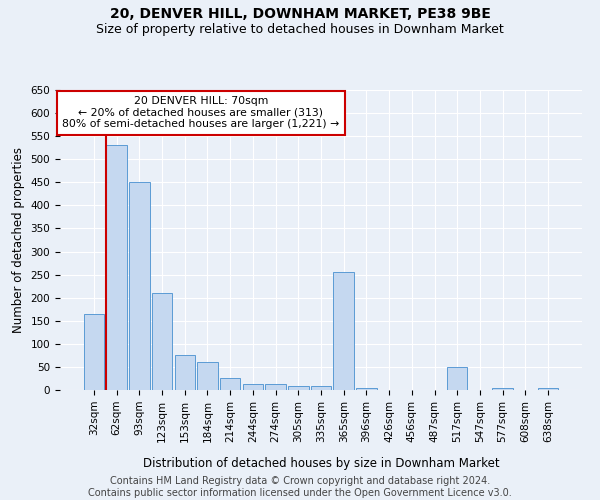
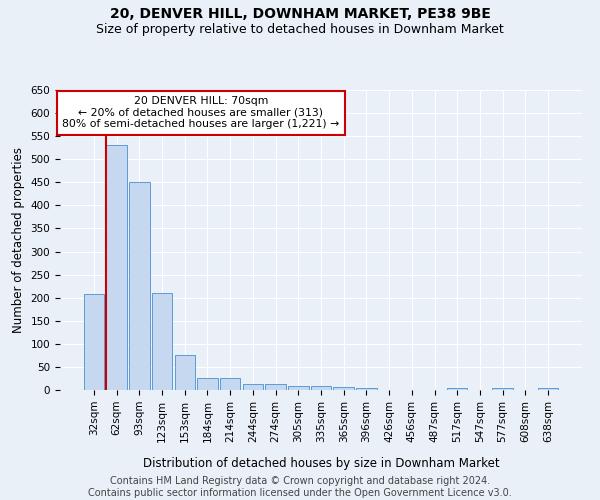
32sqm: 165 -> 207
184sqm: 60 -> 27
365sqm: 255 -> 7
517sqm: 50 -> 5
